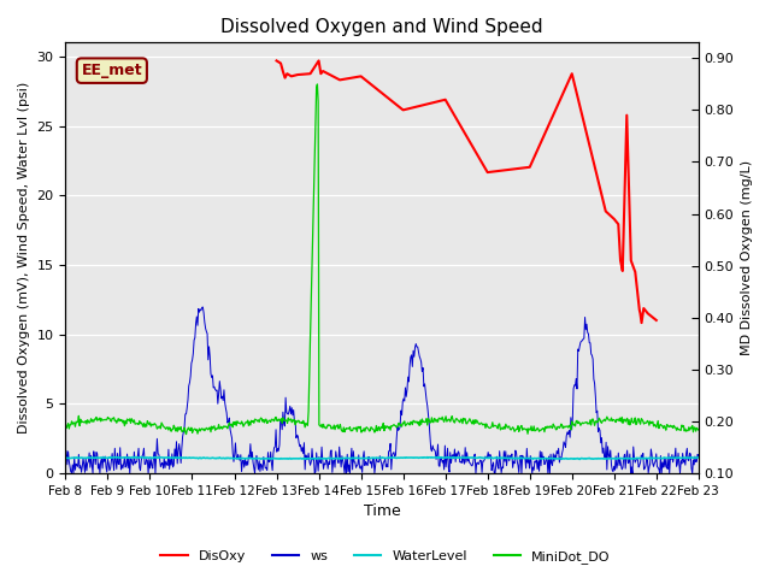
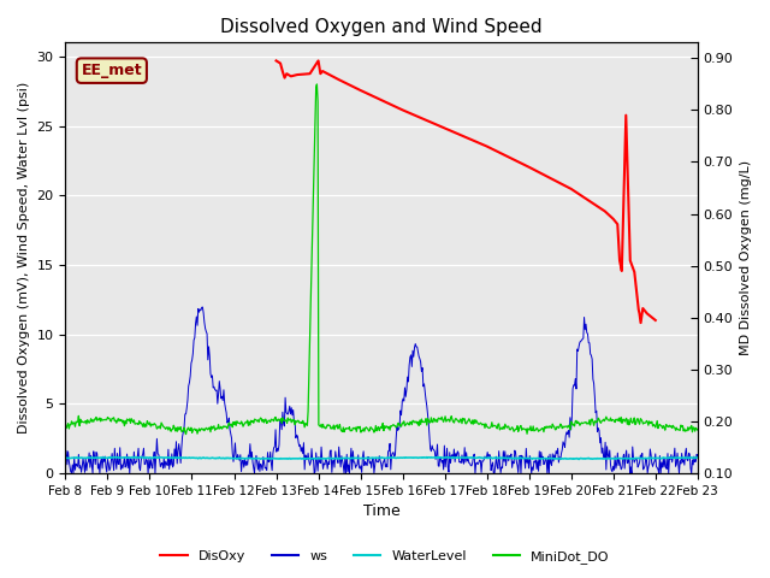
DisOxy/Feb 15: 0.865 -> 0.838
DisOxy/Feb 17: 0.820 -> 0.765
DisOxy/Feb 18: 0.680 -> 0.730
DisOxy/Feb 20: 0.870 -> 0.648
